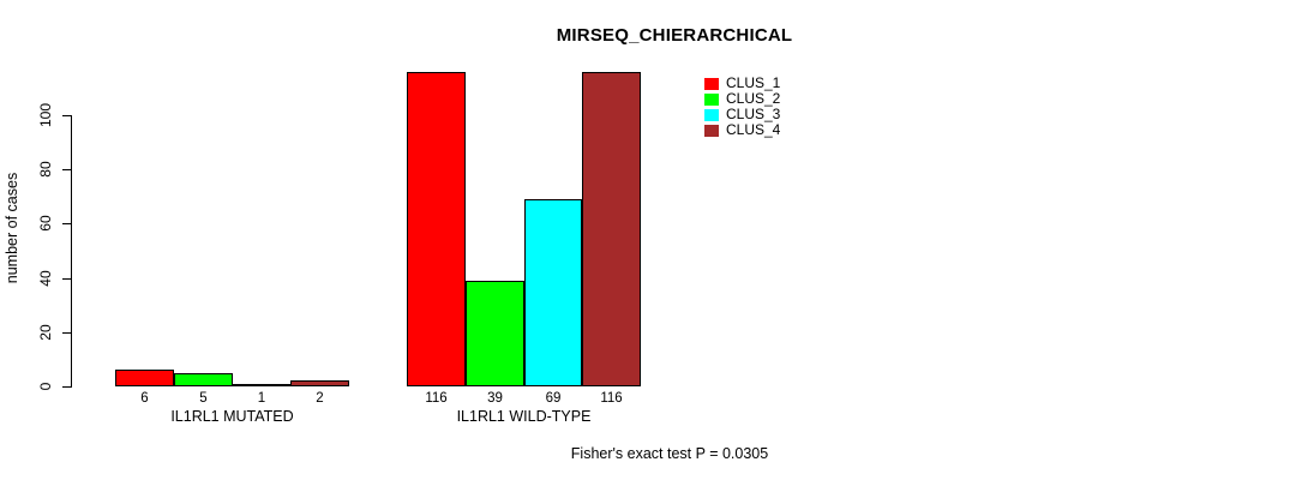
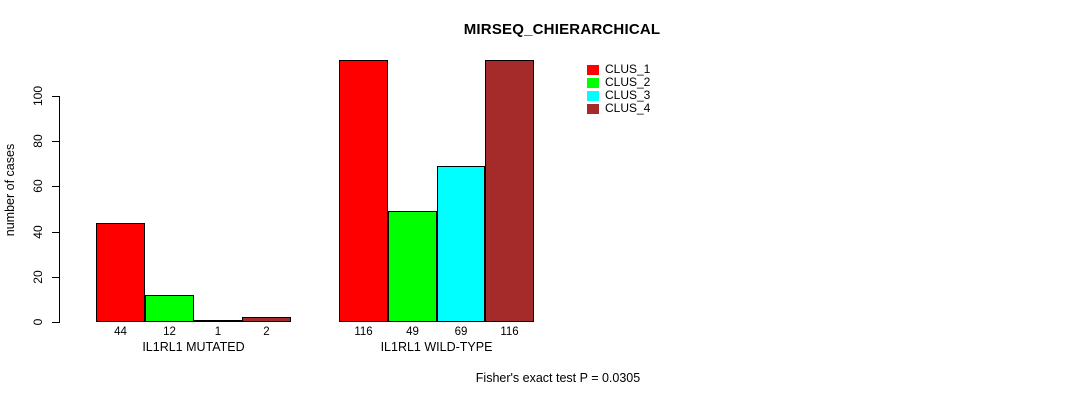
CLUS_1/IL1RL1 MUTATED: 6 -> 44
CLUS_2/IL1RL1 MUTATED: 5 -> 12
CLUS_2/IL1RL1 WILD-TYPE: 39 -> 49
